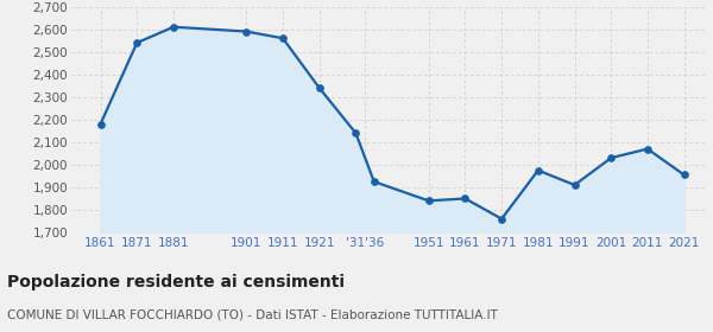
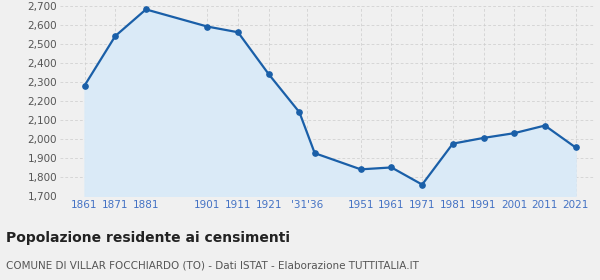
1861: 2,180 -> 2,280
1881: 2,610 -> 2,680
1991: 1,910 -> 2,000
